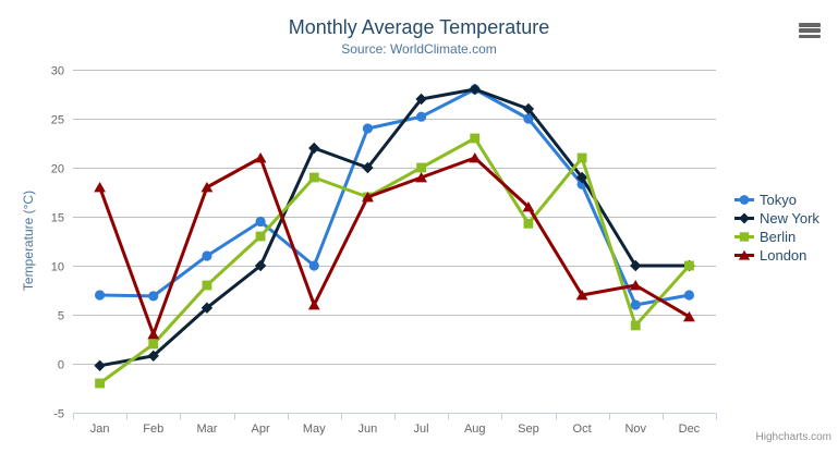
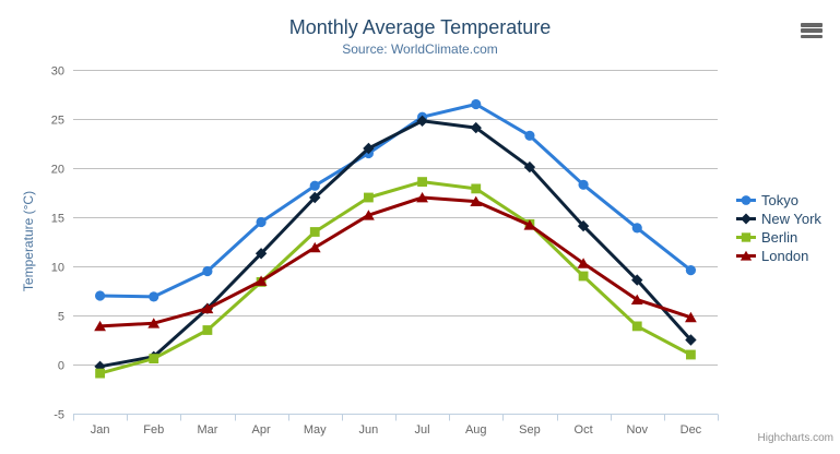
Berlin/Jan: -2 -> -1
London/Jan: 18 -> 4
Berlin/Feb: 2 -> 1
London/Feb: 3 -> 4
Tokyo/Mar: 11 -> 10
Berlin/Mar: 8 -> 4
London/Mar: 18 -> 6
New York/Apr: 10 -> 11
Berlin/Apr: 13 -> 8
London/Apr: 21 -> 8
Tokyo/May: 10 -> 18
New York/May: 22 -> 17
Berlin/May: 19 -> 14
London/May: 6 -> 12
Tokyo/Jun: 24 -> 22
New York/Jun: 20 -> 22
London/Jun: 17 -> 15
New York/Jul: 27 -> 25
Berlin/Jul: 20 -> 19
London/Jul: 19 -> 17
Tokyo/Aug: 28 -> 26
New York/Aug: 28 -> 24
Berlin/Aug: 23 -> 18
London/Aug: 21 -> 17
Tokyo/Sep: 25 -> 23
New York/Sep: 26 -> 20
London/Sep: 16 -> 14
New York/Oct: 19 -> 14
Berlin/Oct: 21 -> 9
London/Oct: 7 -> 10
Tokyo/Nov: 6 -> 14
New York/Nov: 10 -> 9
London/Nov: 8 -> 7
Tokyo/Dec: 7 -> 10
New York/Dec: 10 -> 2
Berlin/Dec: 10 -> 1
